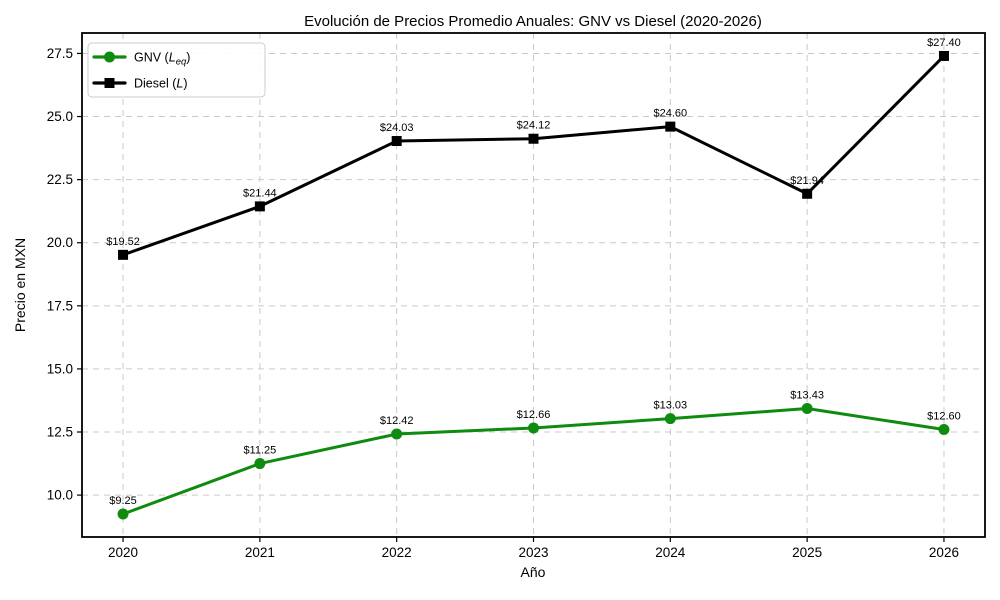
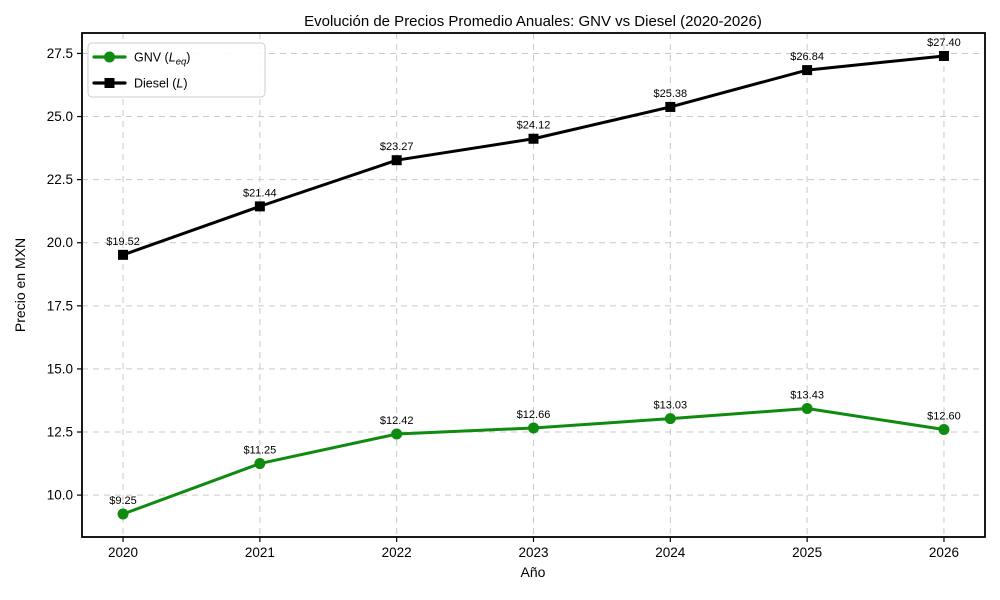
Diesel (L)/2022: $24.03 -> $23.27
Diesel (L)/2024: $24.60 -> $25.38
Diesel (L)/2025: $21.94 -> $26.84
